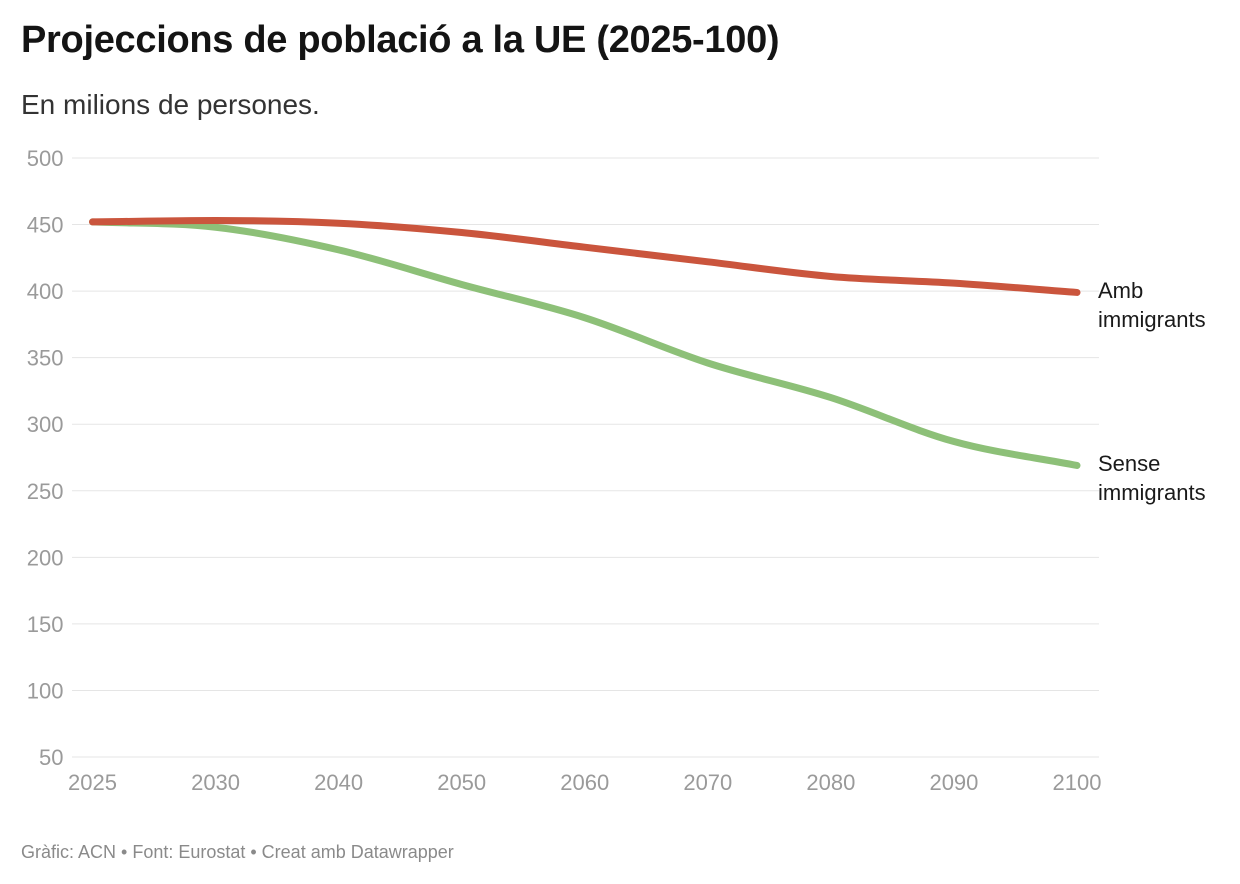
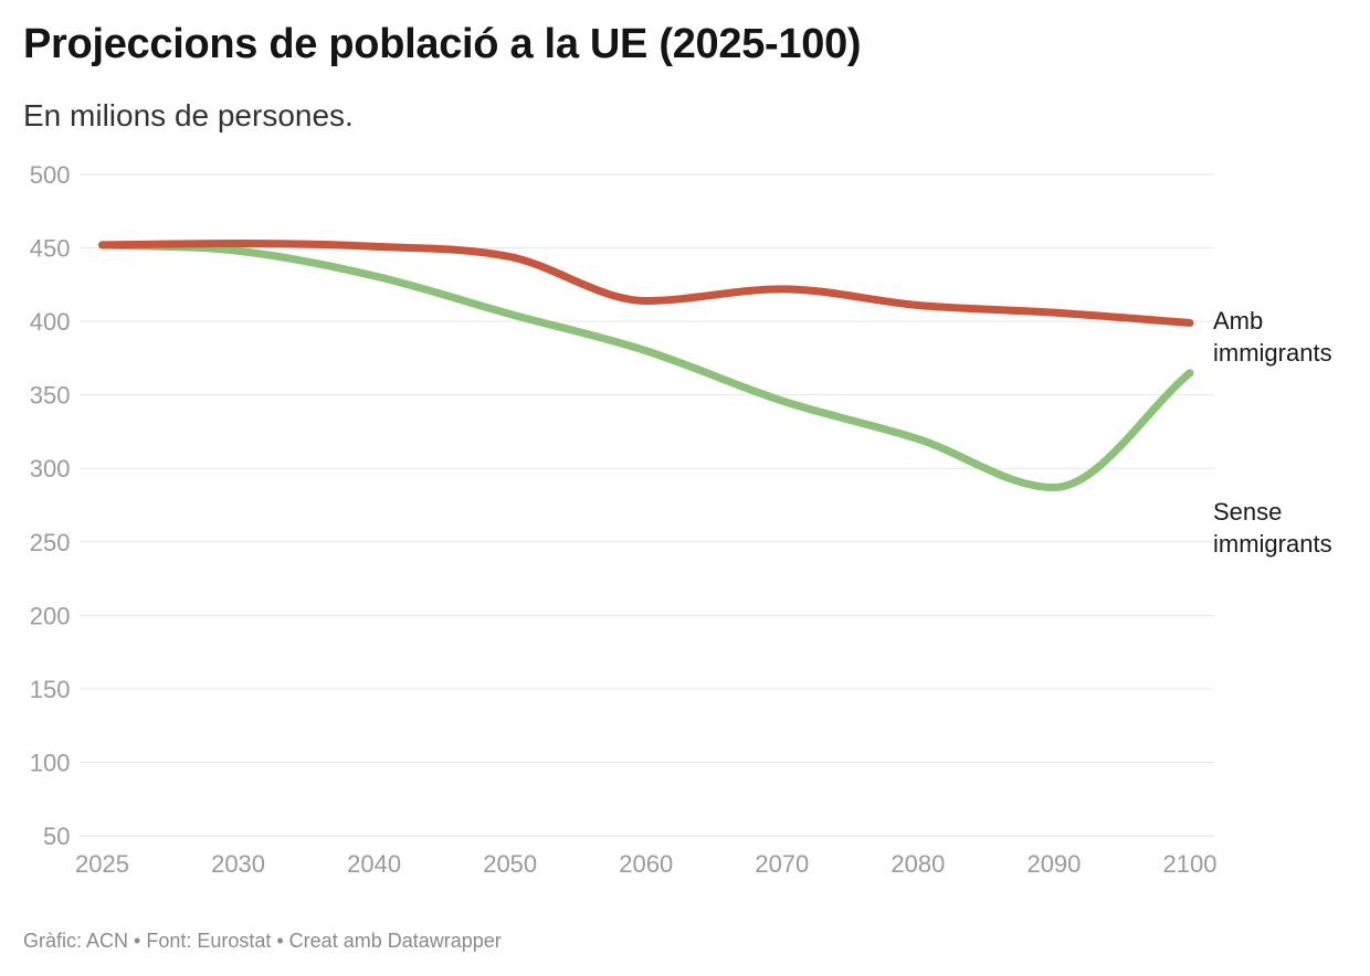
Amb immigrants/2060: 433 -> 414
Sense immigrants/2100: 269 -> 365
